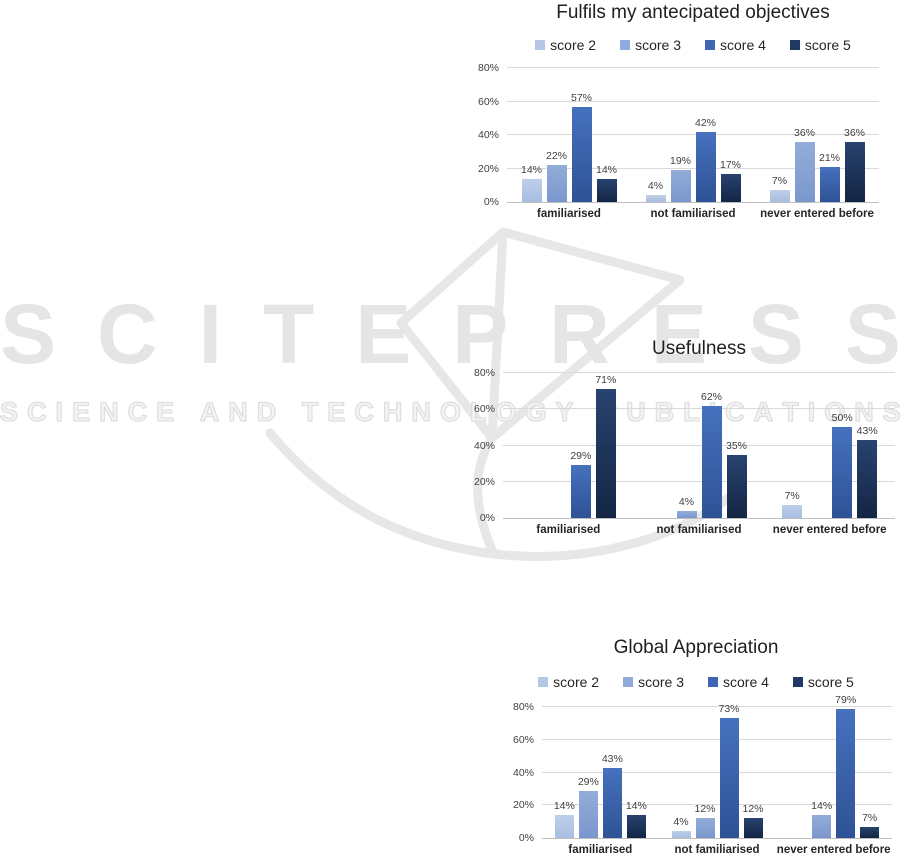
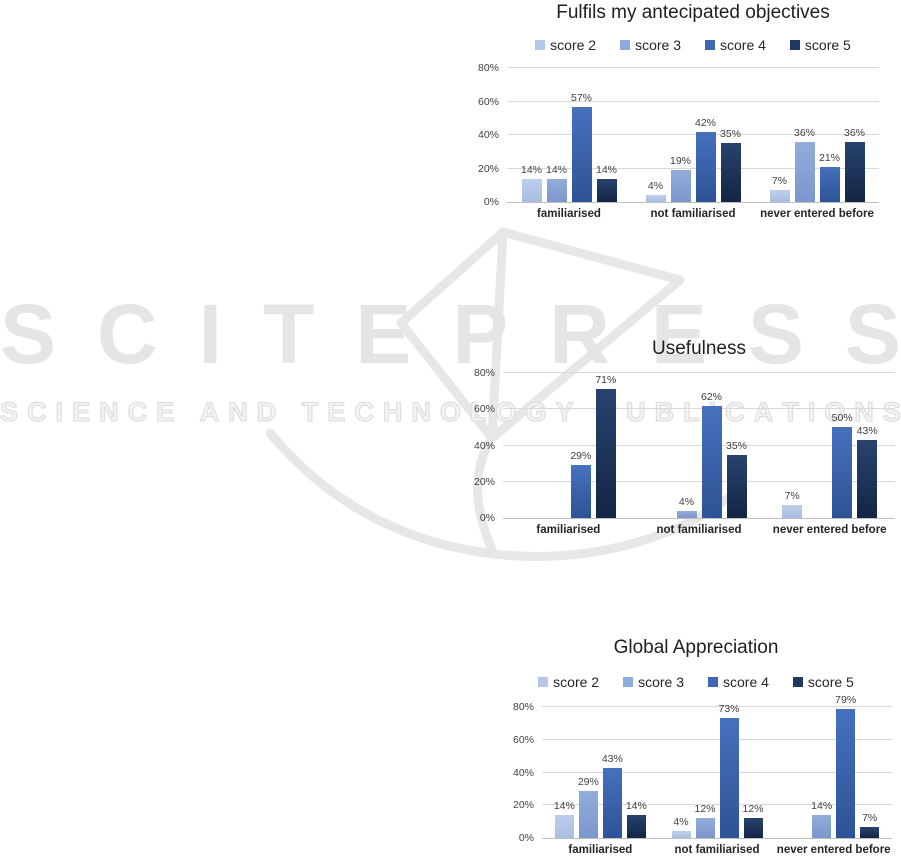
Fulfils my antecipated objectives/score 3/familiarised: 22% -> 14%
Fulfils my antecipated objectives/score 5/not familiarised: 17% -> 35%
